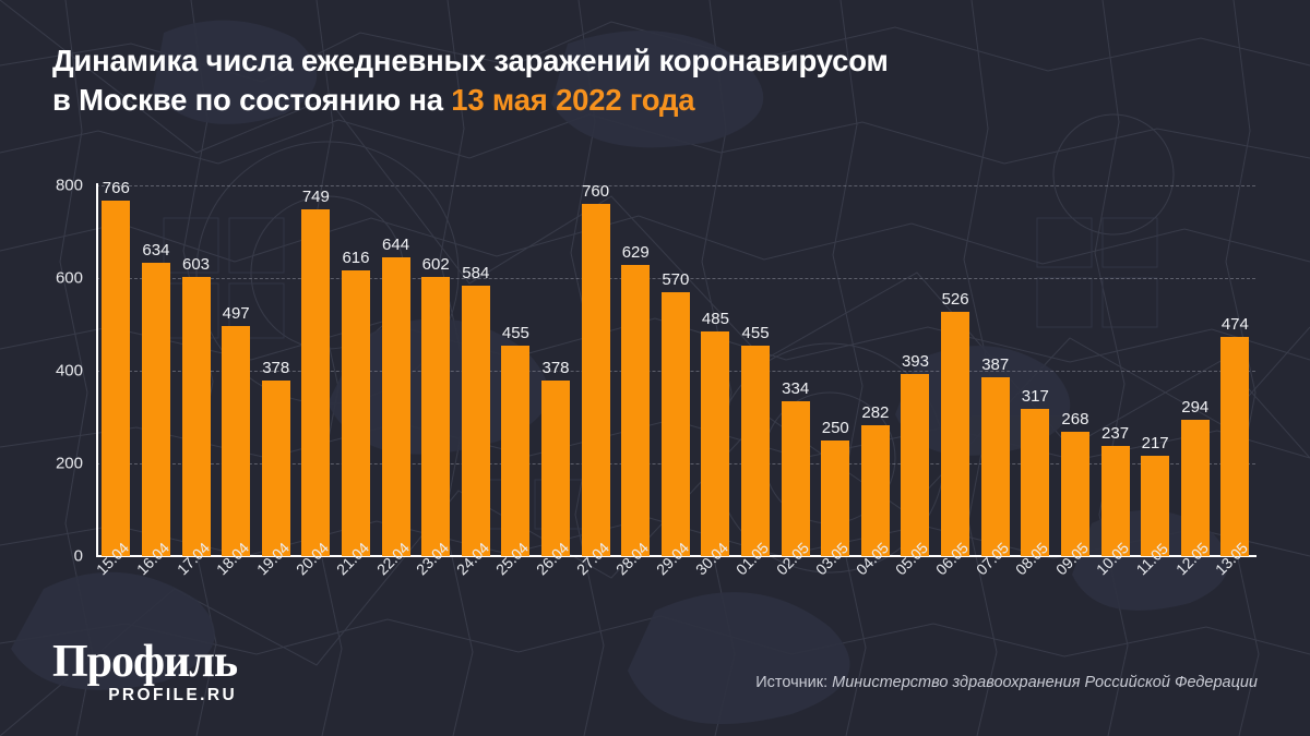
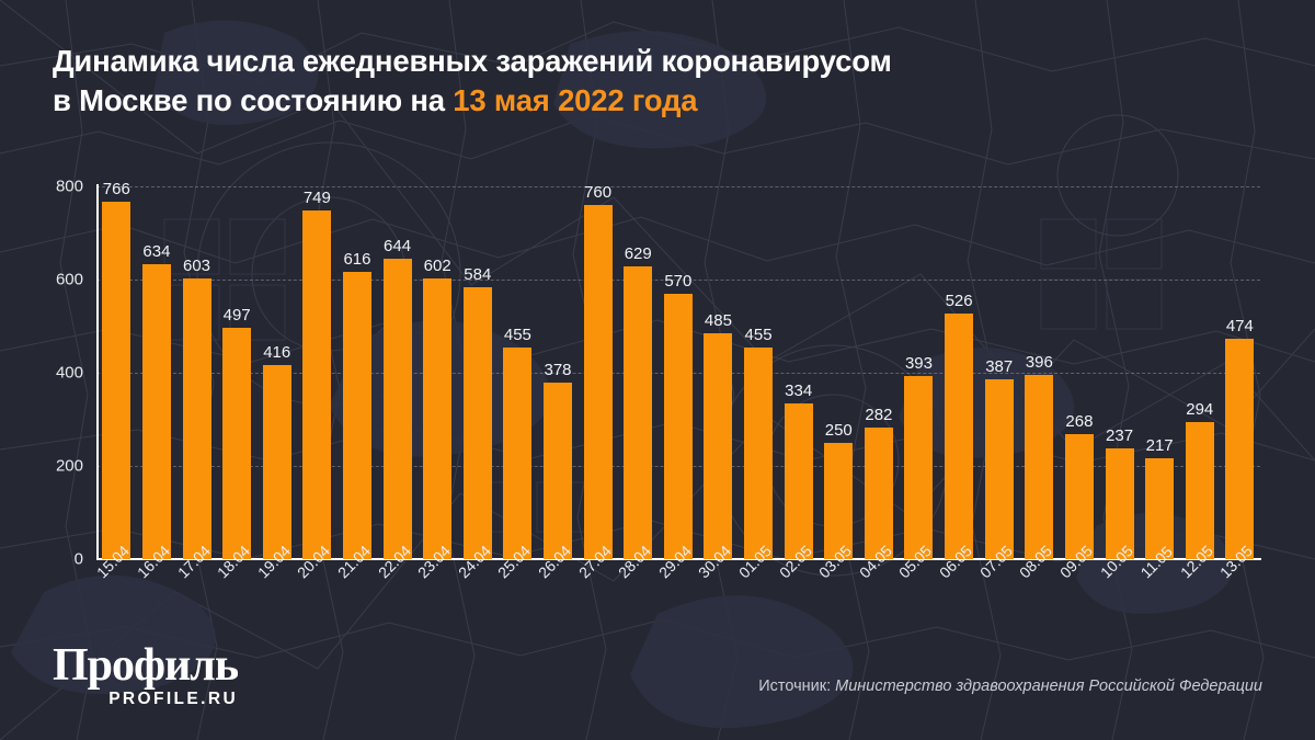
19.04: 378 -> 416
08.05: 317 -> 396
